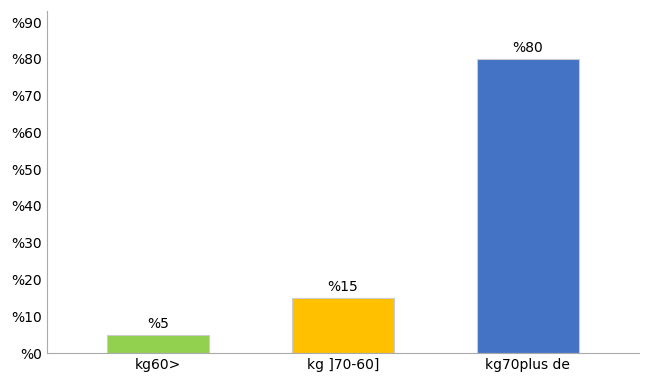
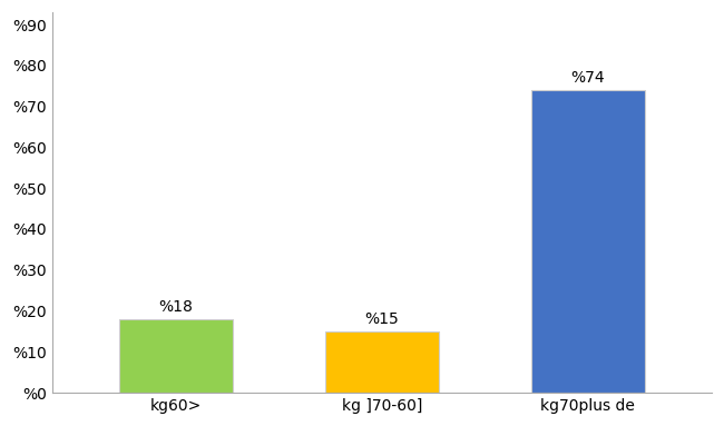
kg60>: %5 -> %18
kg70plus de: %80 -> %74
